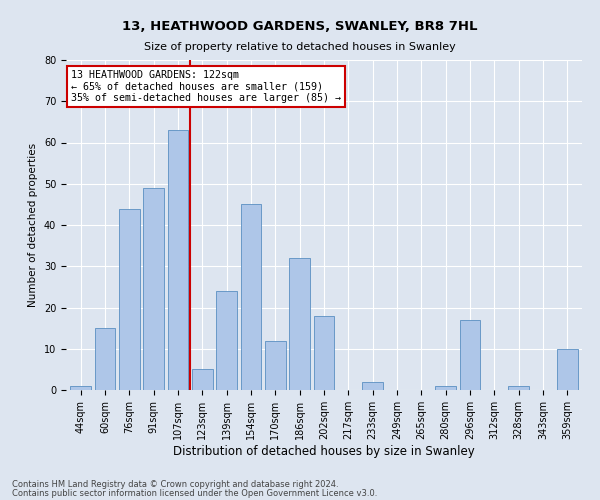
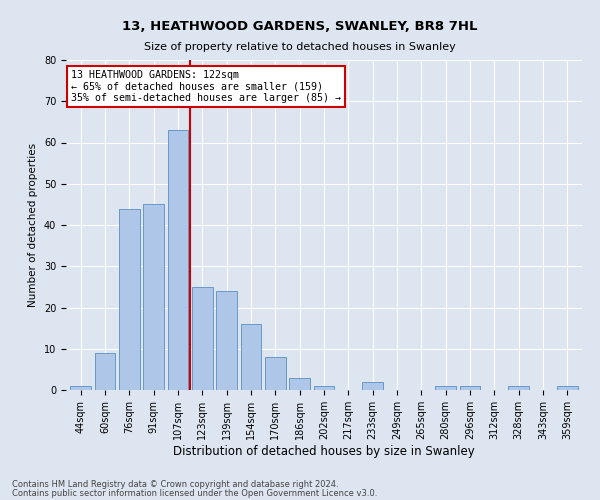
60sqm: 15 -> 9
91sqm: 49 -> 45
123sqm: 5 -> 25
154sqm: 45 -> 16
170sqm: 12 -> 8
186sqm: 32 -> 3
202sqm: 18 -> 1
296sqm: 17 -> 1
359sqm: 10 -> 1
